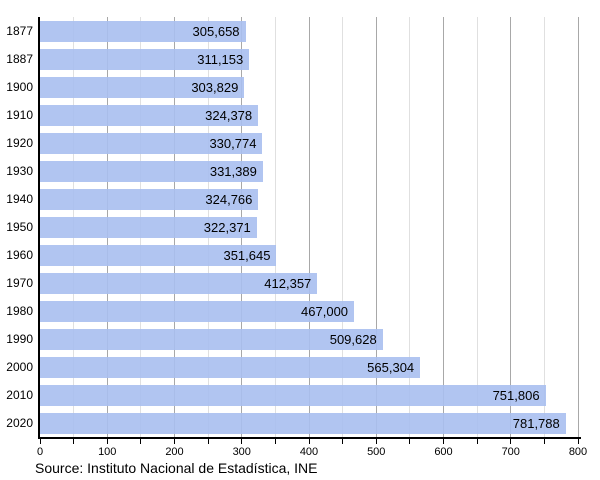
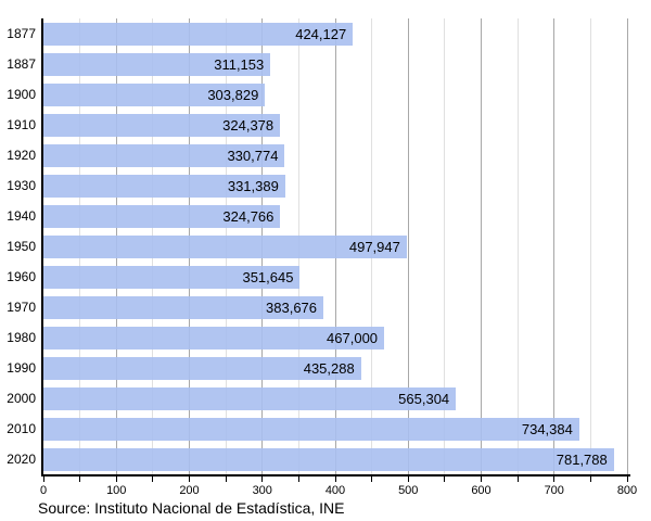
1877: 305,658 -> 424,127
1950: 322,371 -> 497,947
1970: 412,357 -> 383,676
1990: 509,628 -> 435,288
2010: 751,806 -> 734,384
